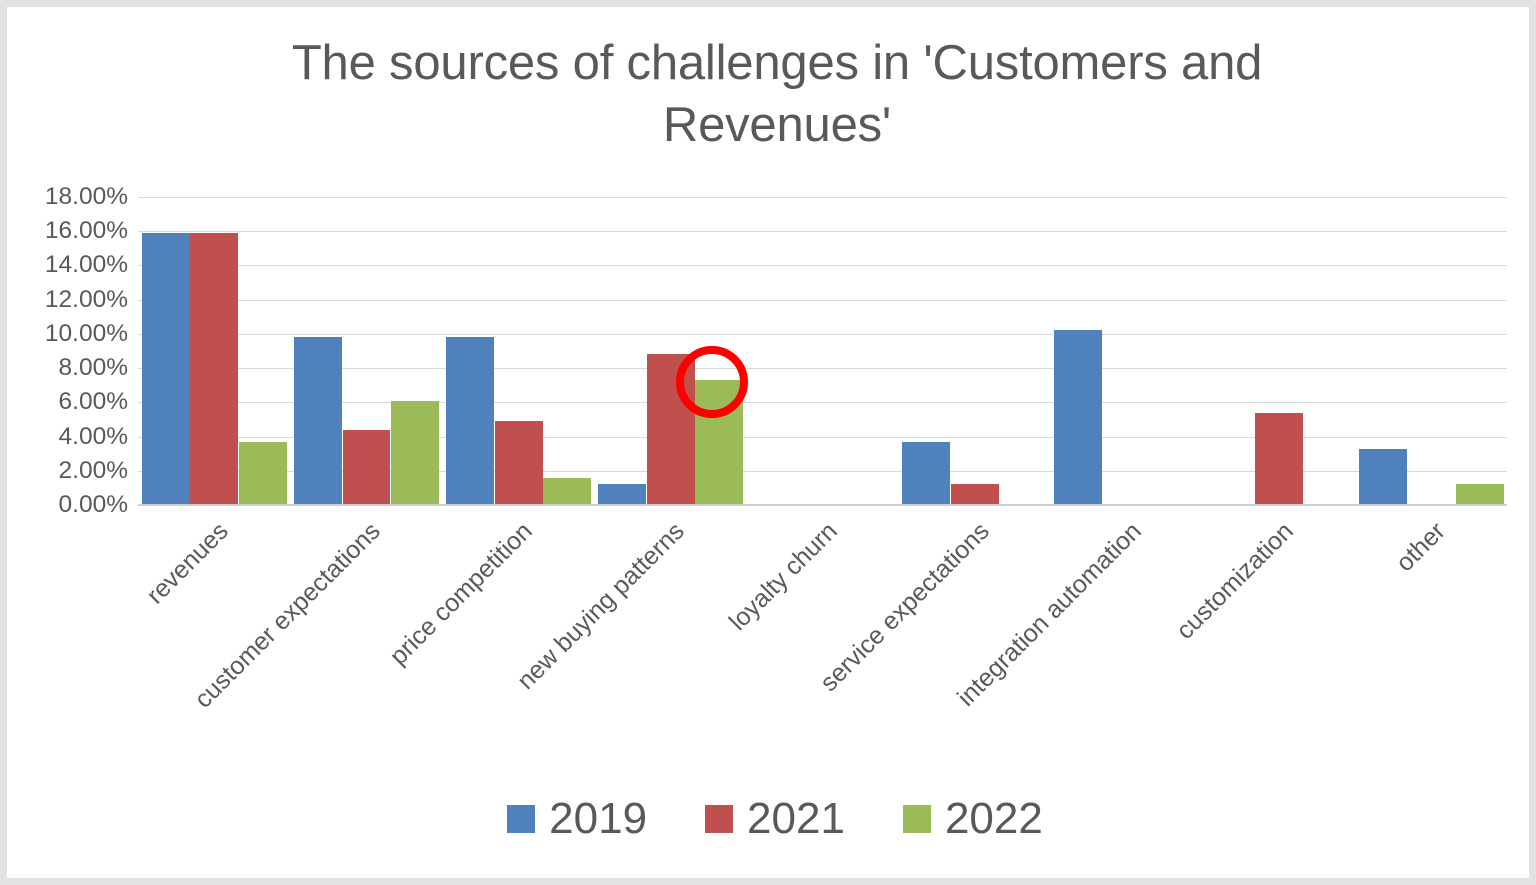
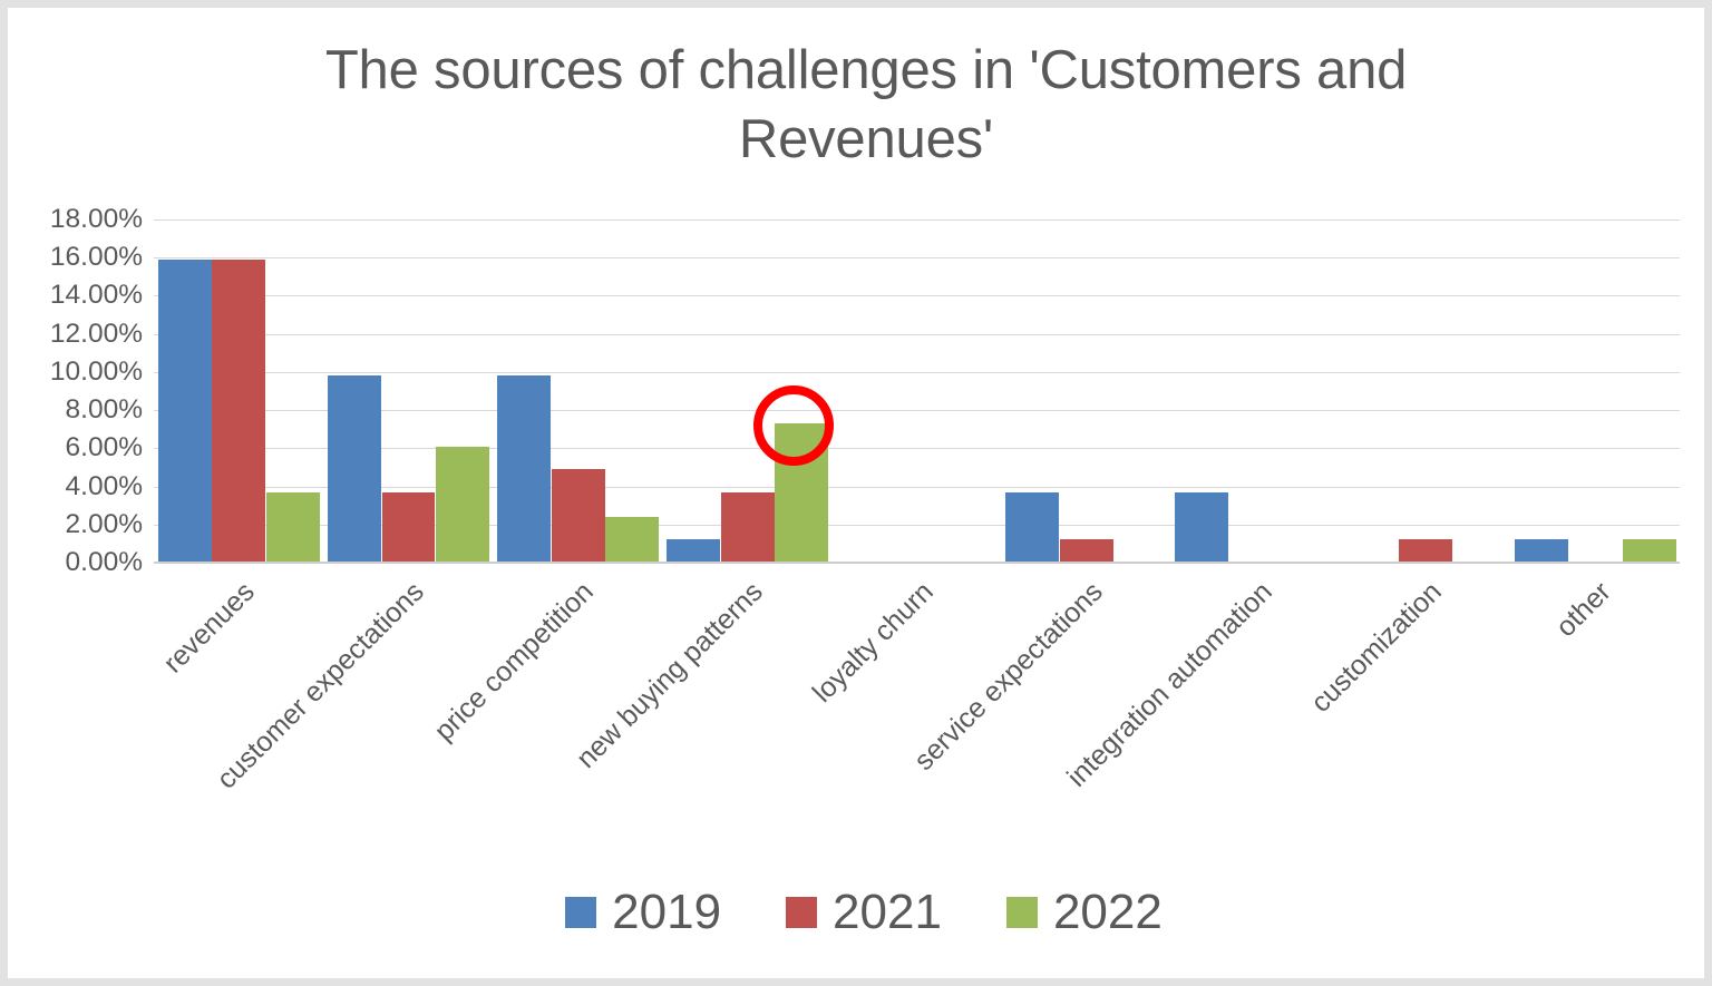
2021/customer expectations: 4.4% -> 3.7%
2022/price competition: 1.6% -> 2.4%
2021/new buying patterns: 8.8% -> 3.7%
2019/integration automation: 10.2% -> 3.7%
2021/customization: 5.4% -> 1.2%
2019/other: 3.3% -> 1.2%
